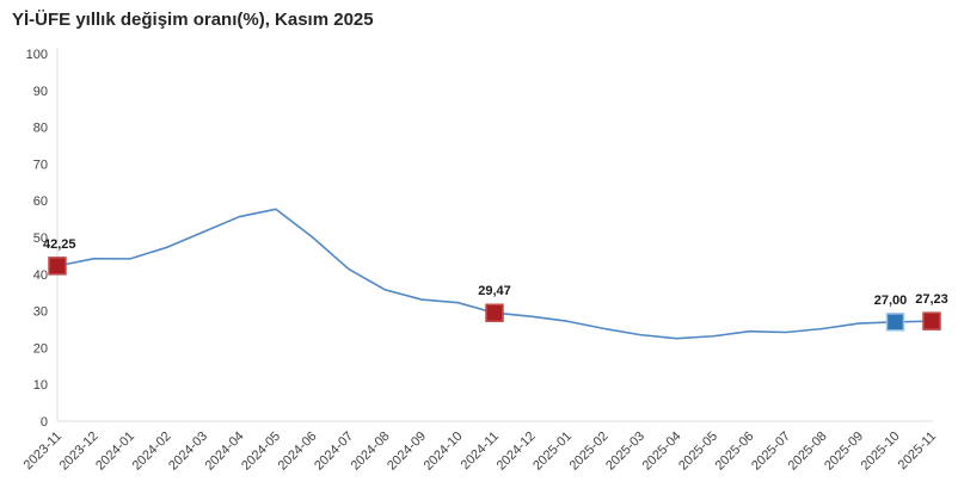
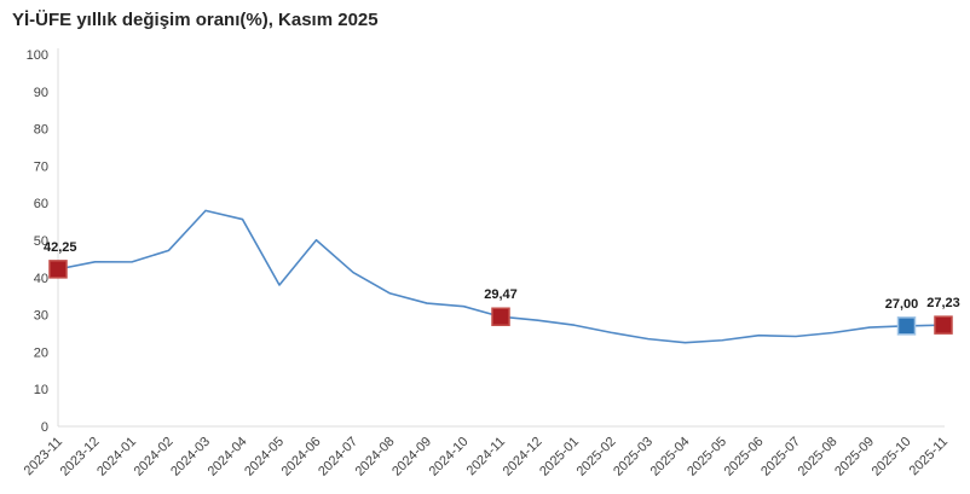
2024-03: 51 -> 58
2024-05: 58 -> 38
